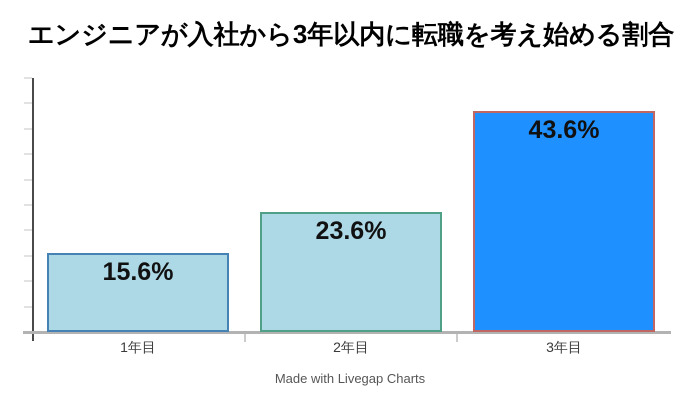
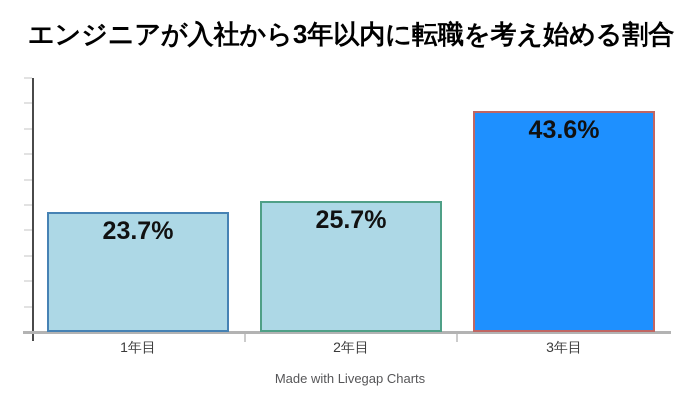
1年目: 15.6% -> 23.7%
2年目: 23.6% -> 25.7%
